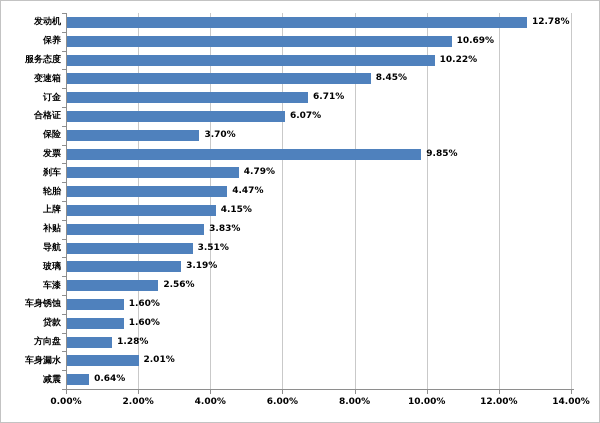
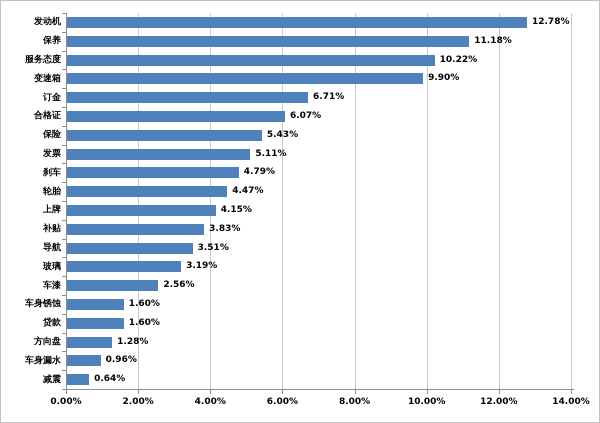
保养: 10.69% -> 11.18%
变速箱: 8.45% -> 9.90%
保险: 3.70% -> 5.43%
发票: 9.85% -> 5.11%
车身漏水: 2.01% -> 0.96%
